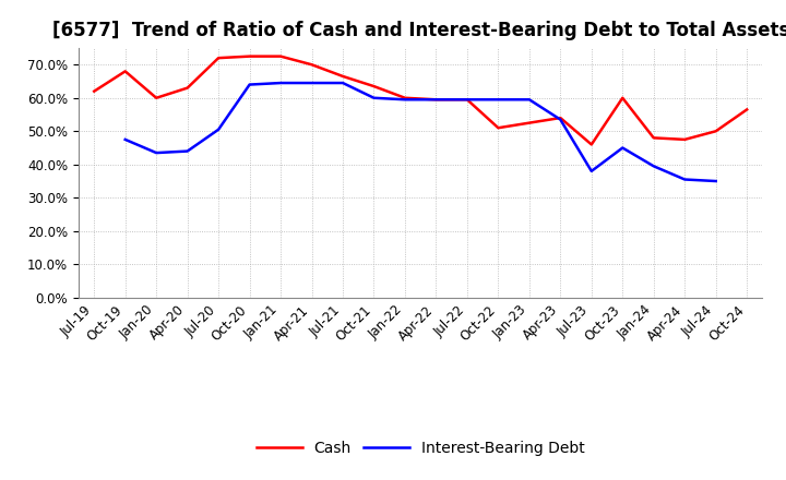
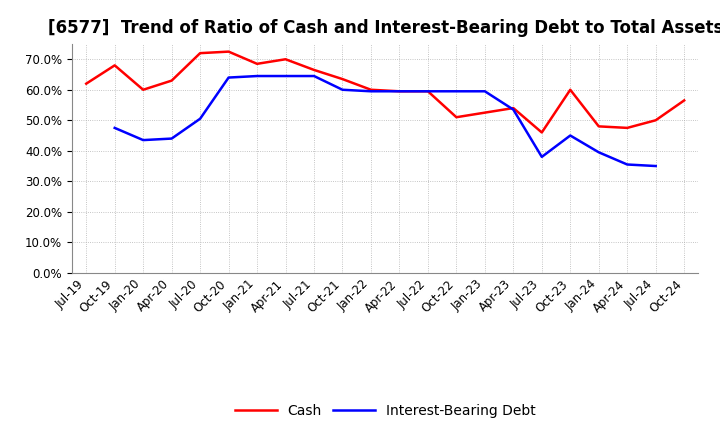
Cash/Jan-21: 72.5% -> 68.5%
